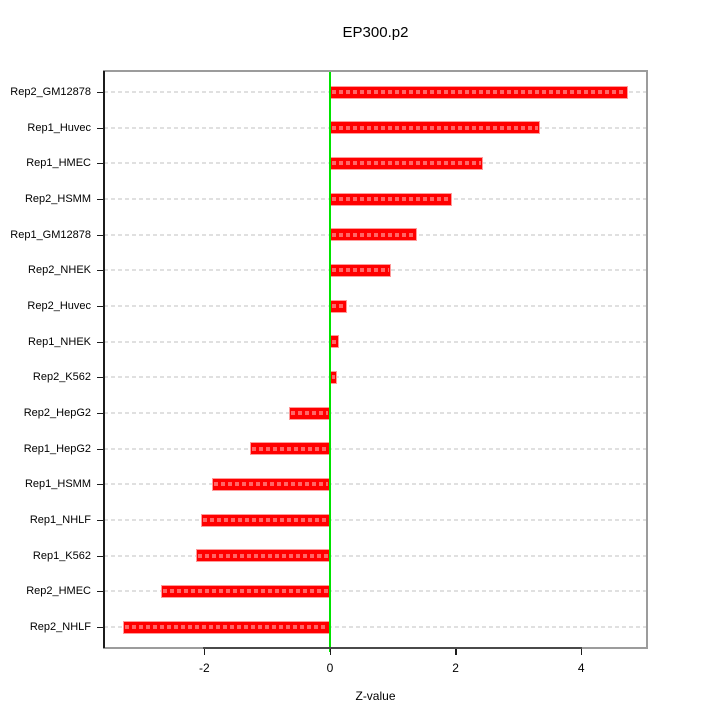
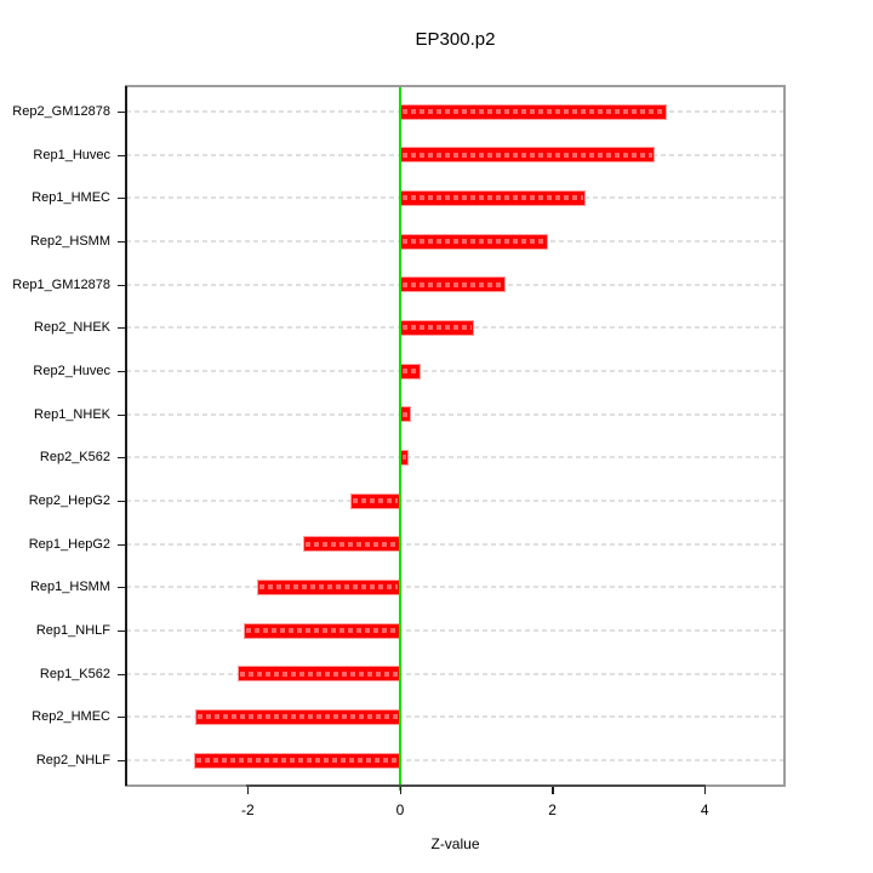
Rep2_GM12878: 4.7 -> 3.5
Rep2_NHLF: -3.3 -> -2.7
